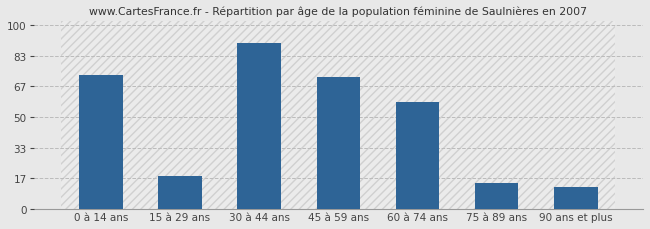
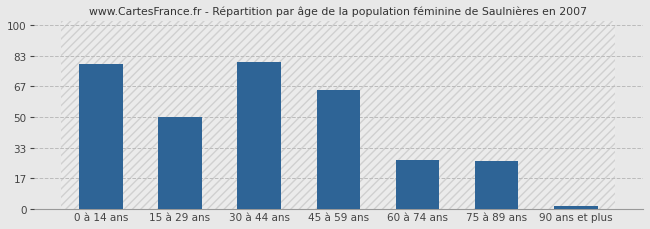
0 à 14 ans: 73 -> 79
15 à 29 ans: 18 -> 50
30 à 44 ans: 90 -> 80
45 à 59 ans: 72 -> 65
60 à 74 ans: 58 -> 27
75 à 89 ans: 14 -> 26
90 ans et plus: 12 -> 2
